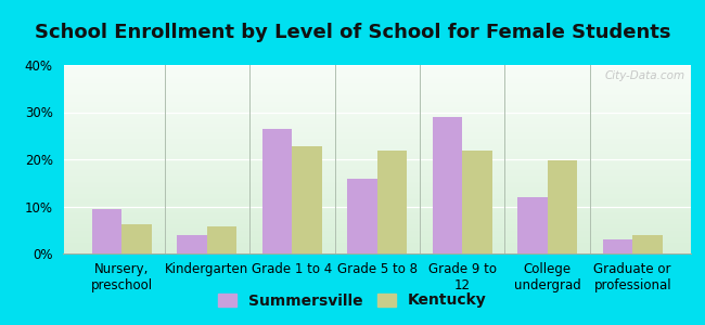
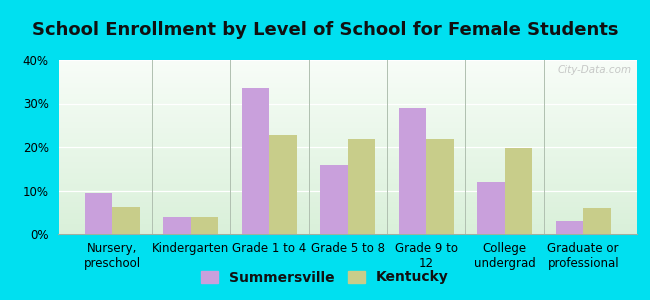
Kentucky/Kindergarten: 5.8% -> 4.0%
Summersville/Grade 1 to 4: 26.5% -> 33.5%
Kentucky/Graduate or professional: 3.8% -> 6.0%
